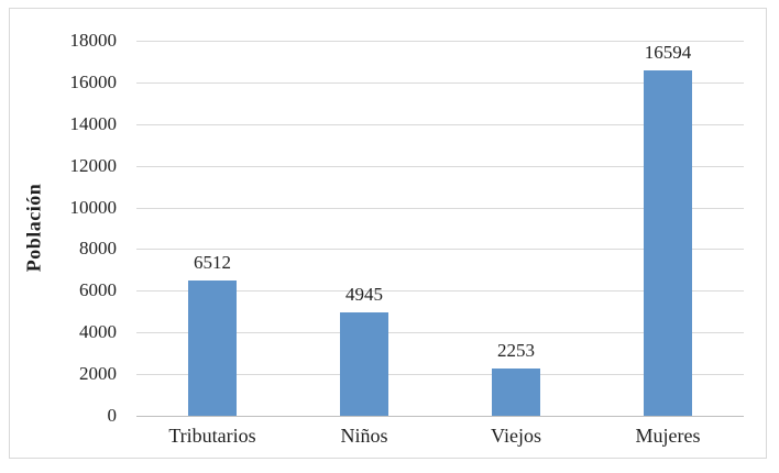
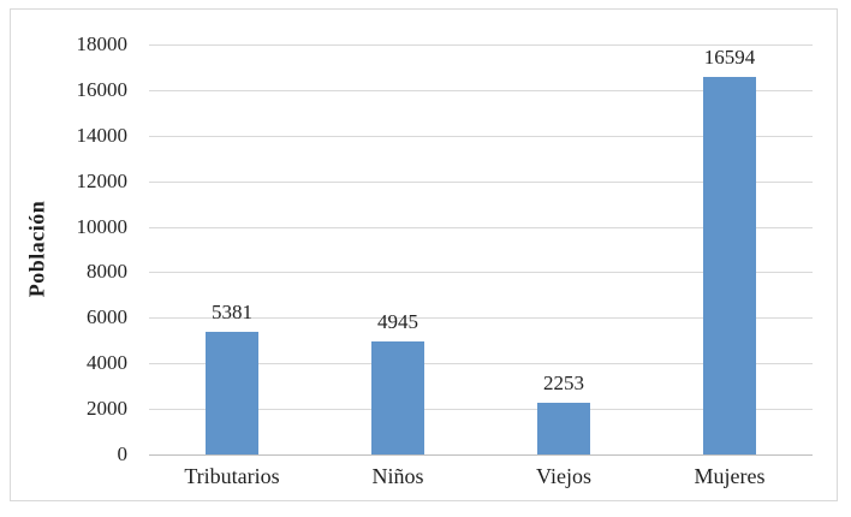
Tributarios: 6512 -> 5381
